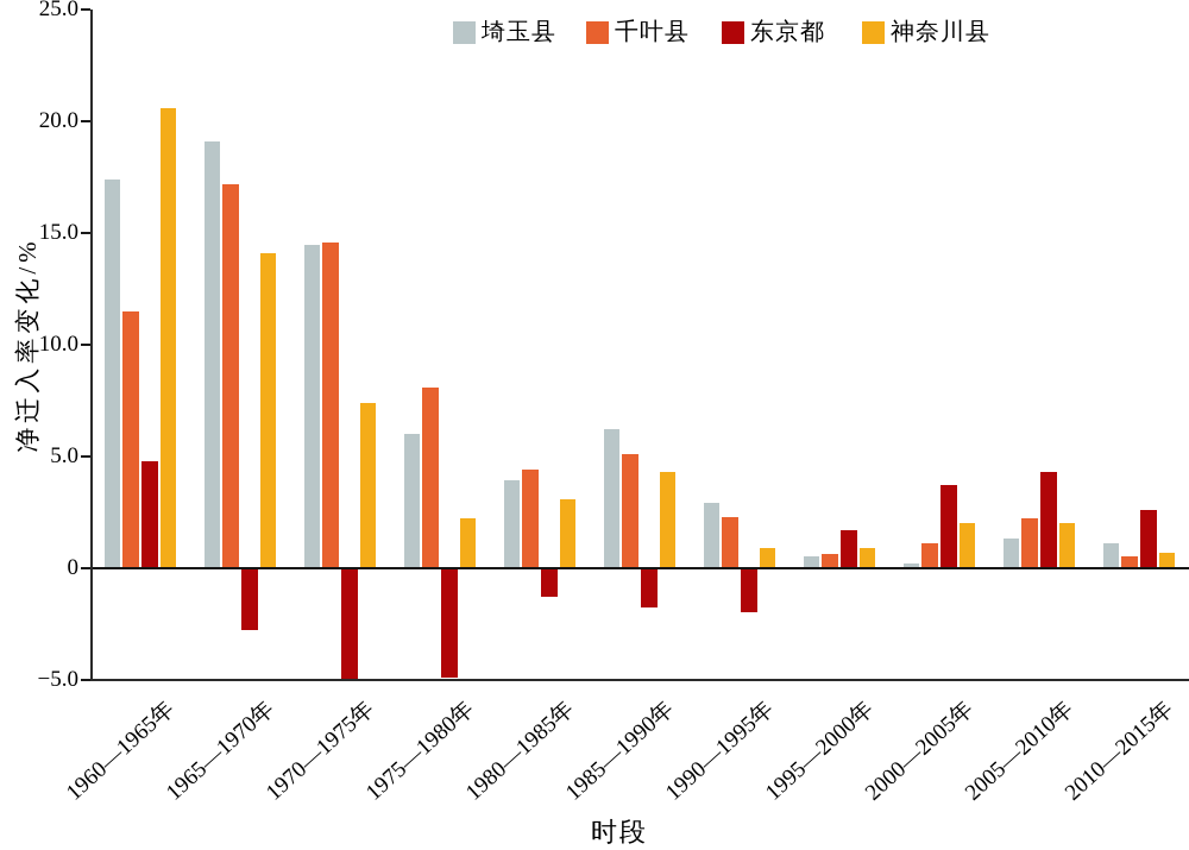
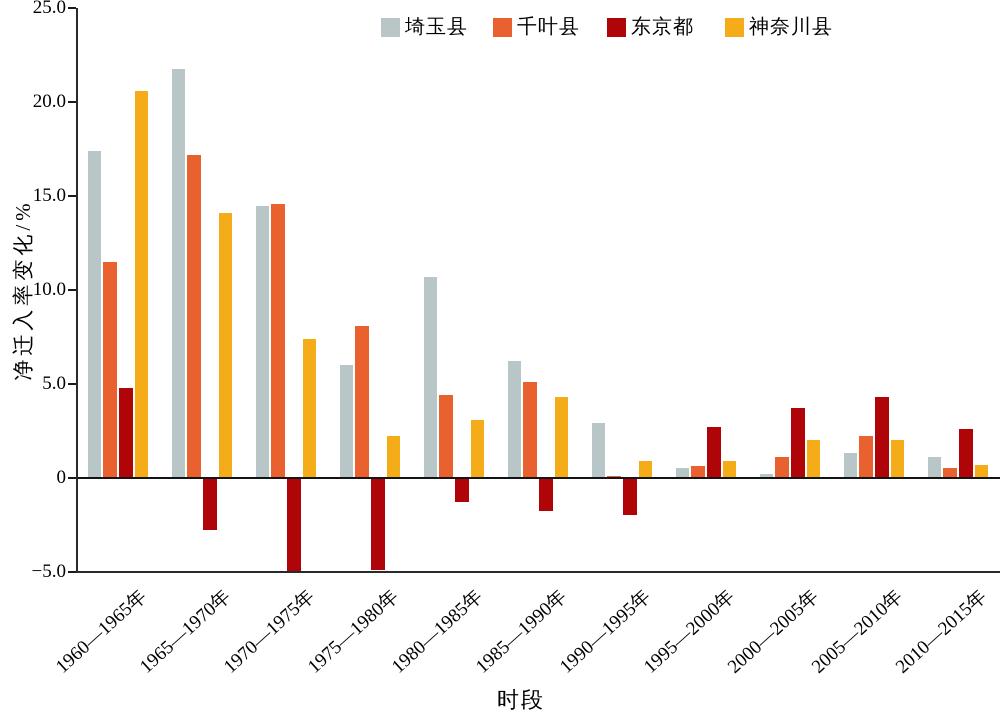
埼玉县/1965—1970年: 19.1 -> 21.8
埼玉县/1980—1985年: 3.9 -> 10.7
千叶县/1990—1995年: 2.3 -> 0.1
东京都/1995—2000年: 1.7 -> 2.7
